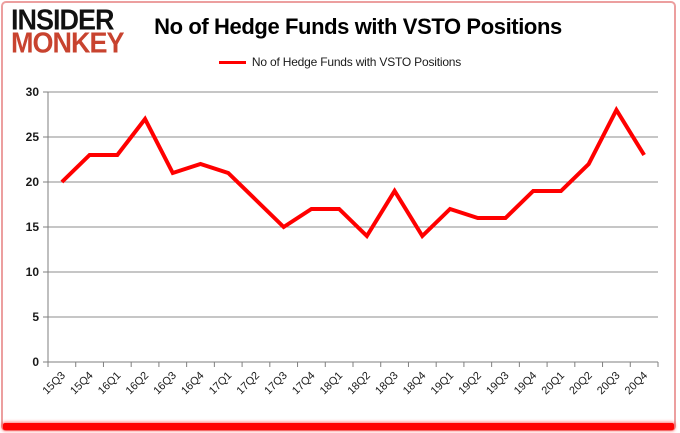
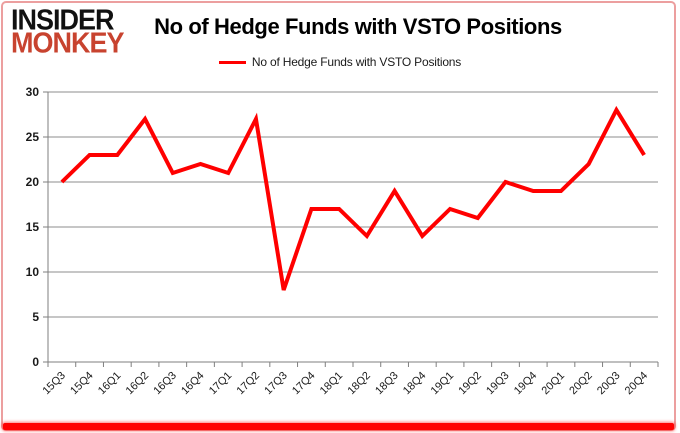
17Q2: 18 -> 27
17Q3: 15 -> 8
19Q3: 16 -> 20
